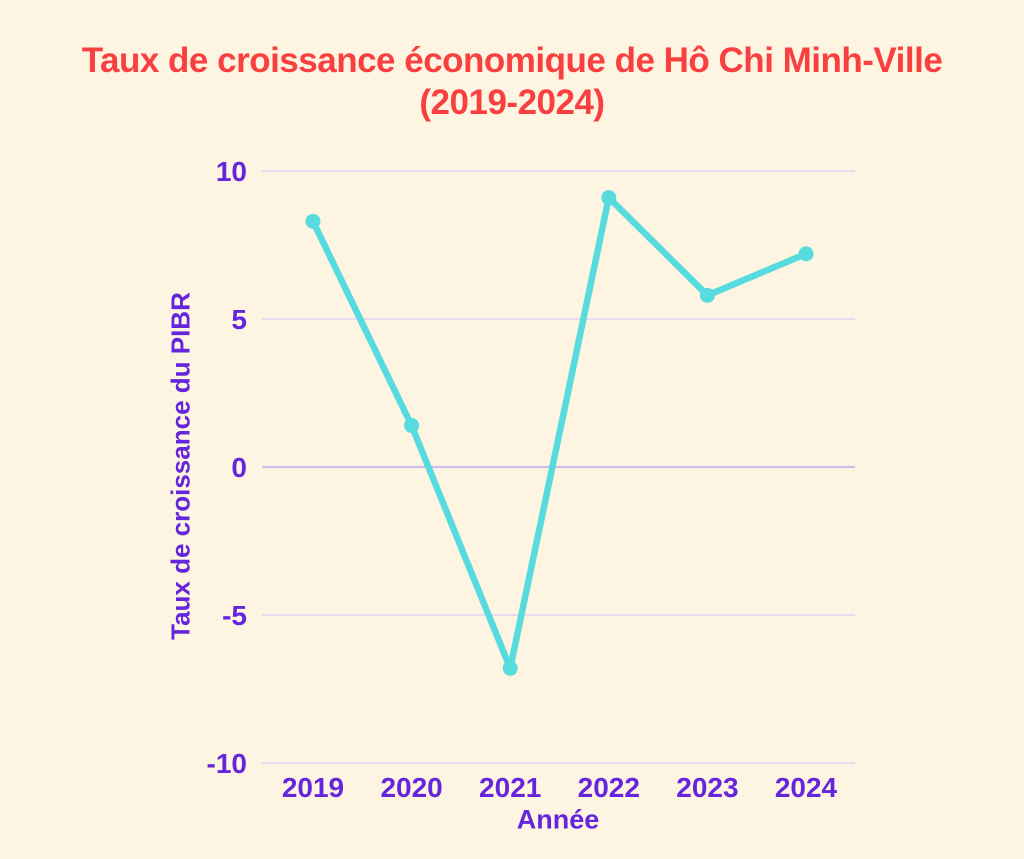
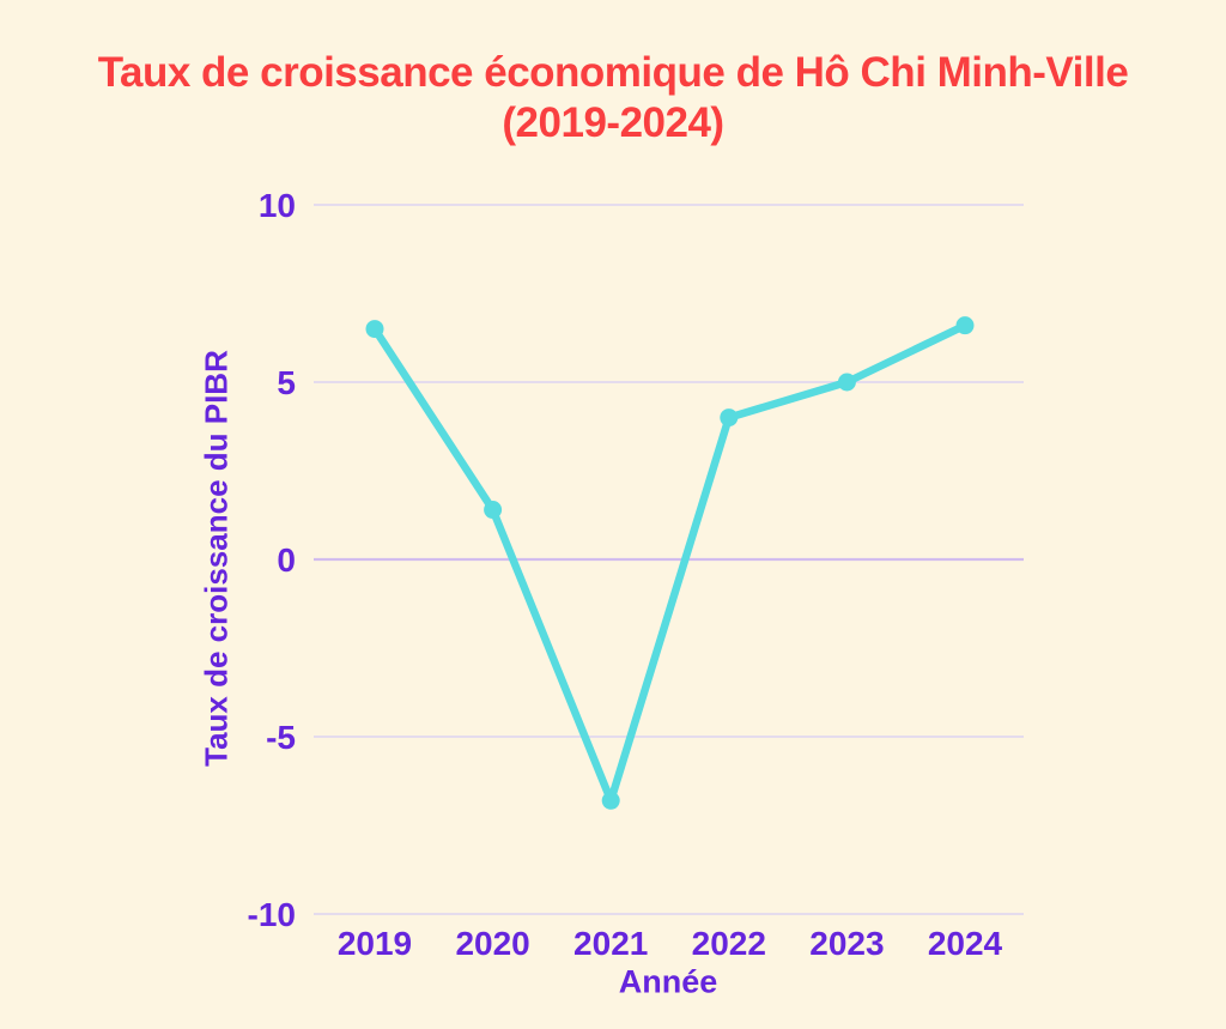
2019: 8.3 -> 6.5
2022: 9.1 -> 4.0
2023: 5.8 -> 5.0
2024: 7.2 -> 6.6
